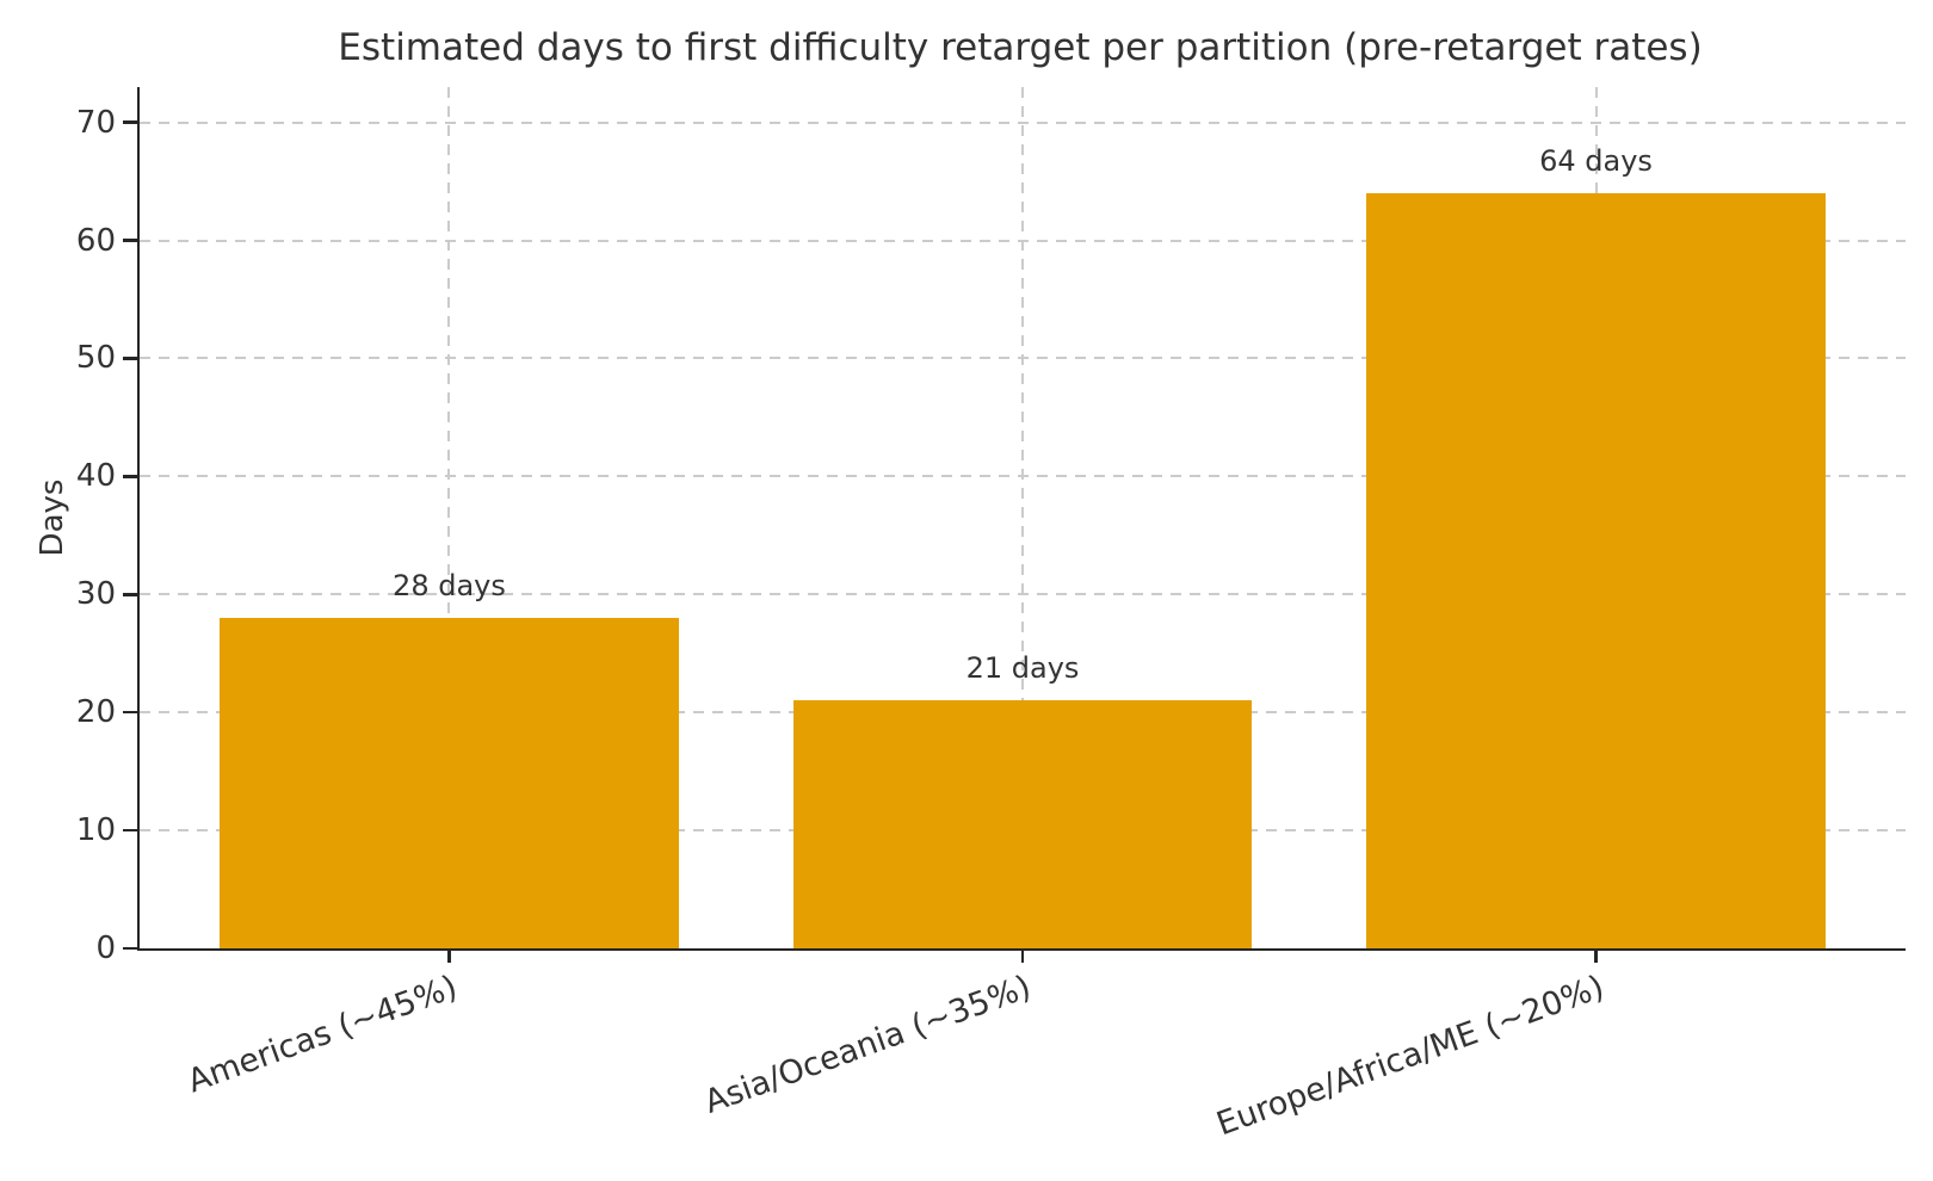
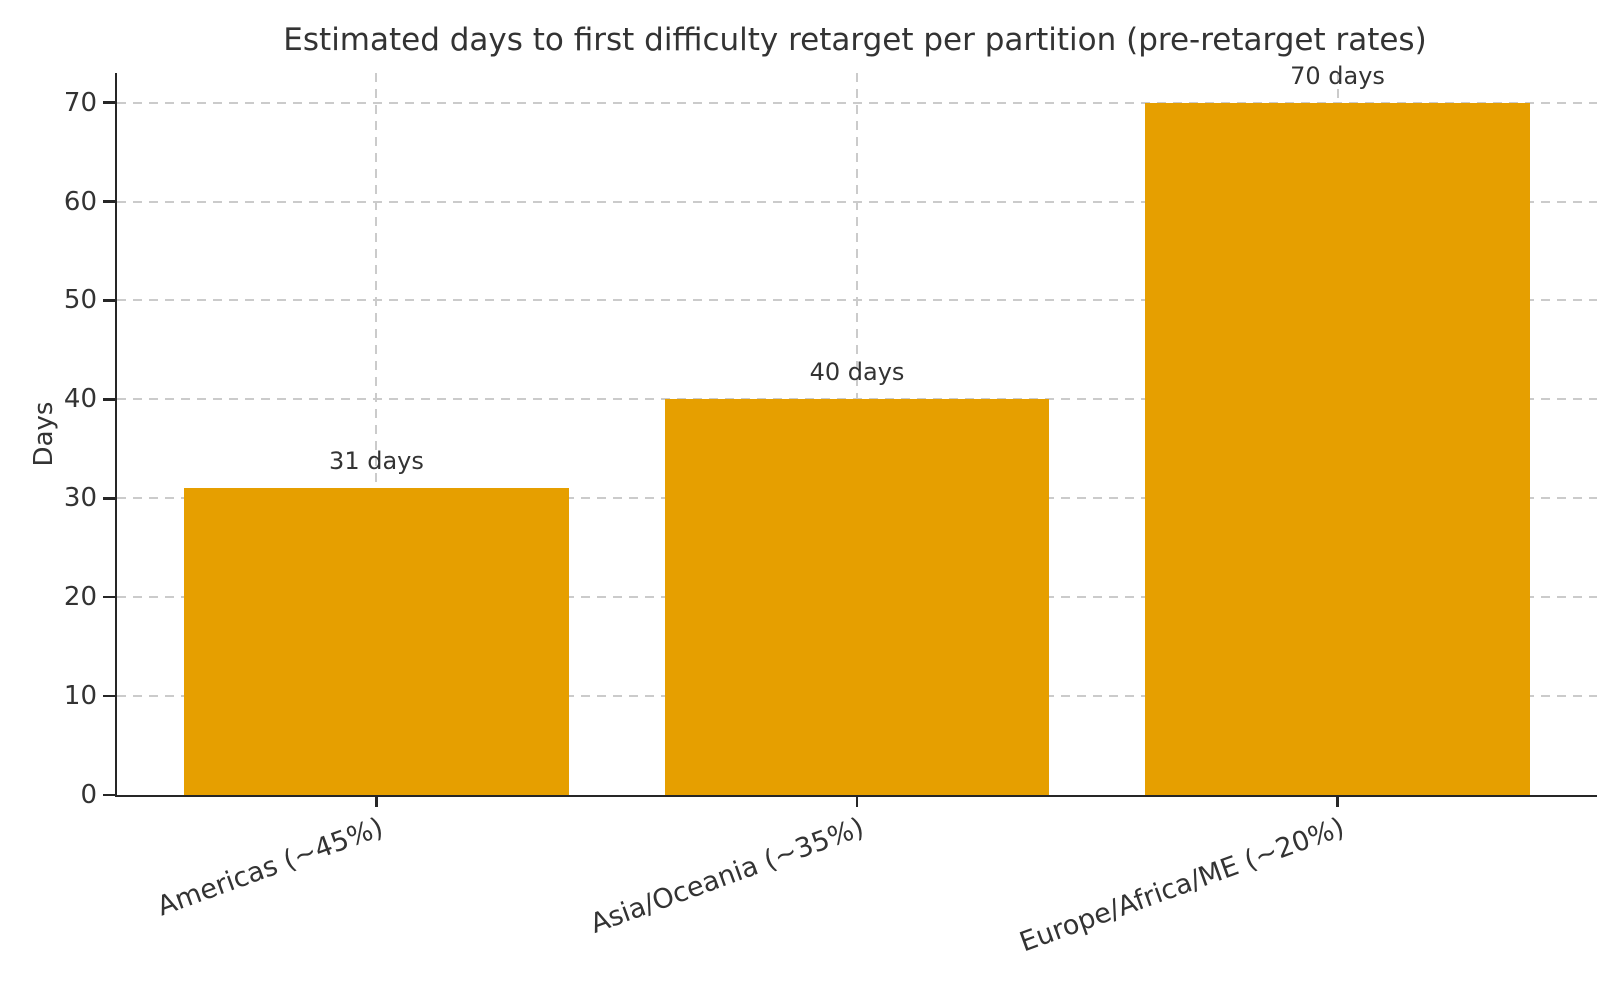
Americas (~45%): 28 -> 31
Asia/Oceania (~35%): 21 -> 40
Europe/Africa/ME (~20%): 64 -> 70
